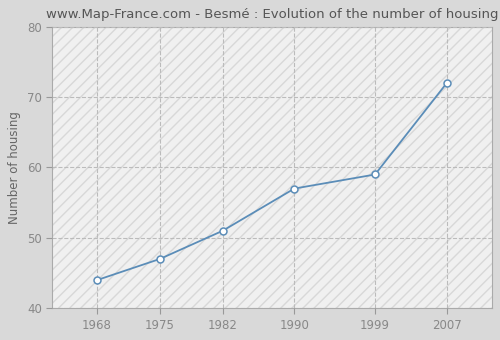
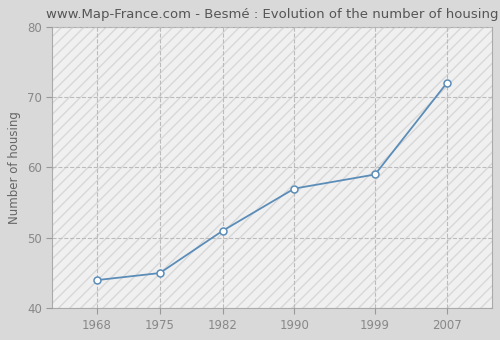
1975: 47 -> 45
